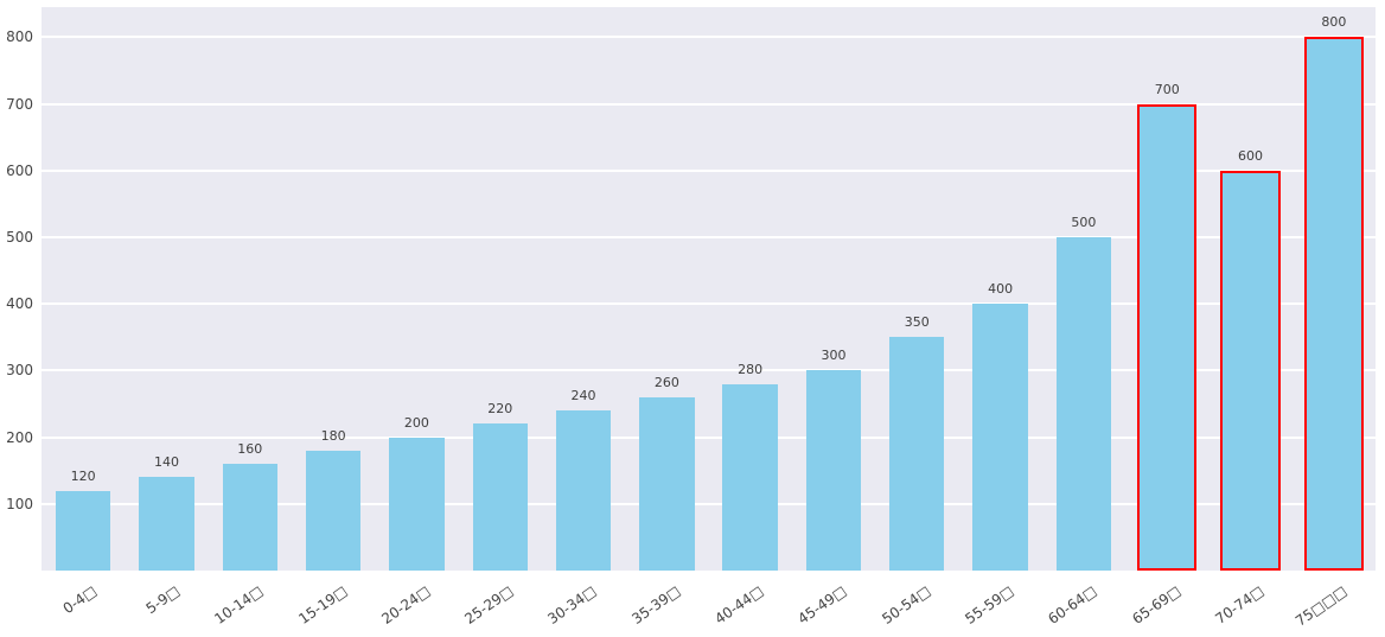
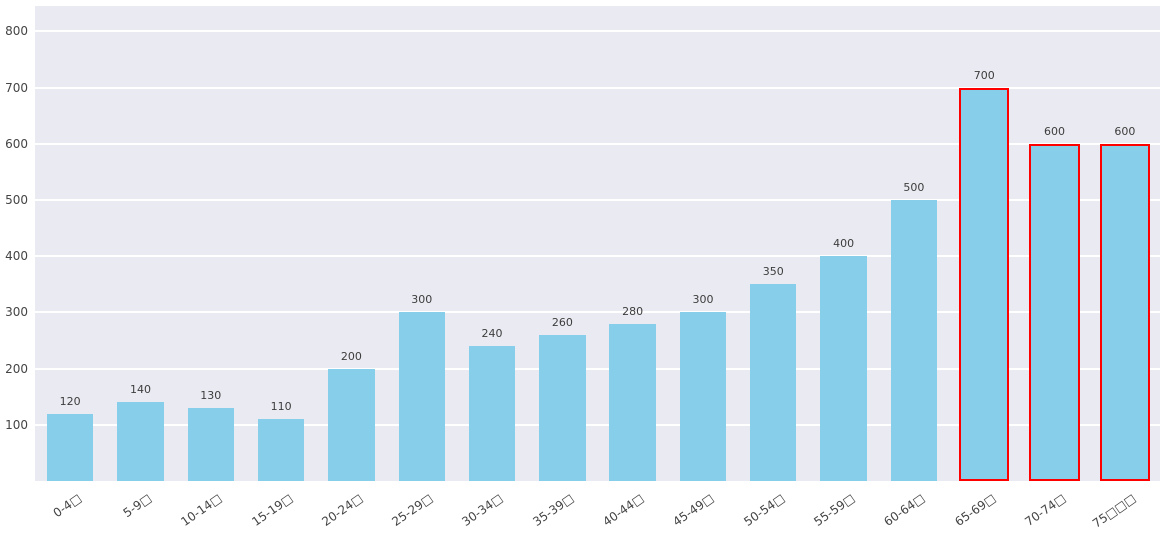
10-14□: 160 -> 130
15-19□: 180 -> 110
25-29□: 220 -> 300
75□□□: 800 -> 600
